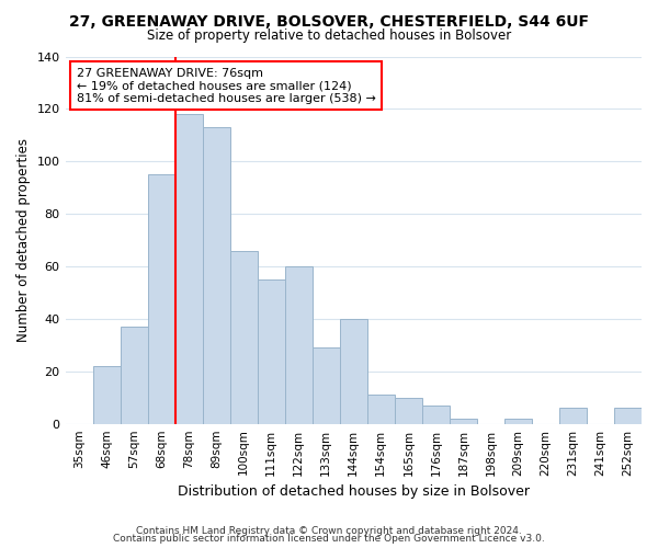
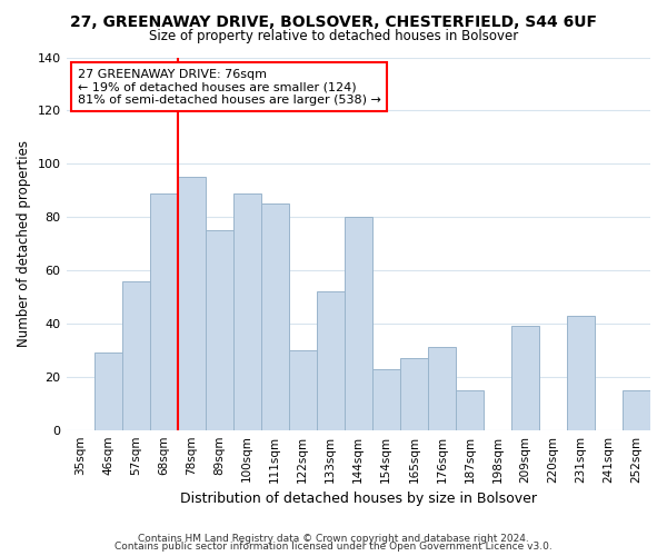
46sqm: 22 -> 29
57sqm: 37 -> 56
68sqm: 95 -> 89
78sqm: 118 -> 95
89sqm: 113 -> 75
100sqm: 66 -> 89
111sqm: 55 -> 85
122sqm: 60 -> 30
133sqm: 29 -> 52
144sqm: 40 -> 80
154sqm: 11 -> 23
165sqm: 10 -> 27
176sqm: 7 -> 31
187sqm: 2 -> 15
209sqm: 2 -> 39
231sqm: 6 -> 43
252sqm: 6 -> 15
